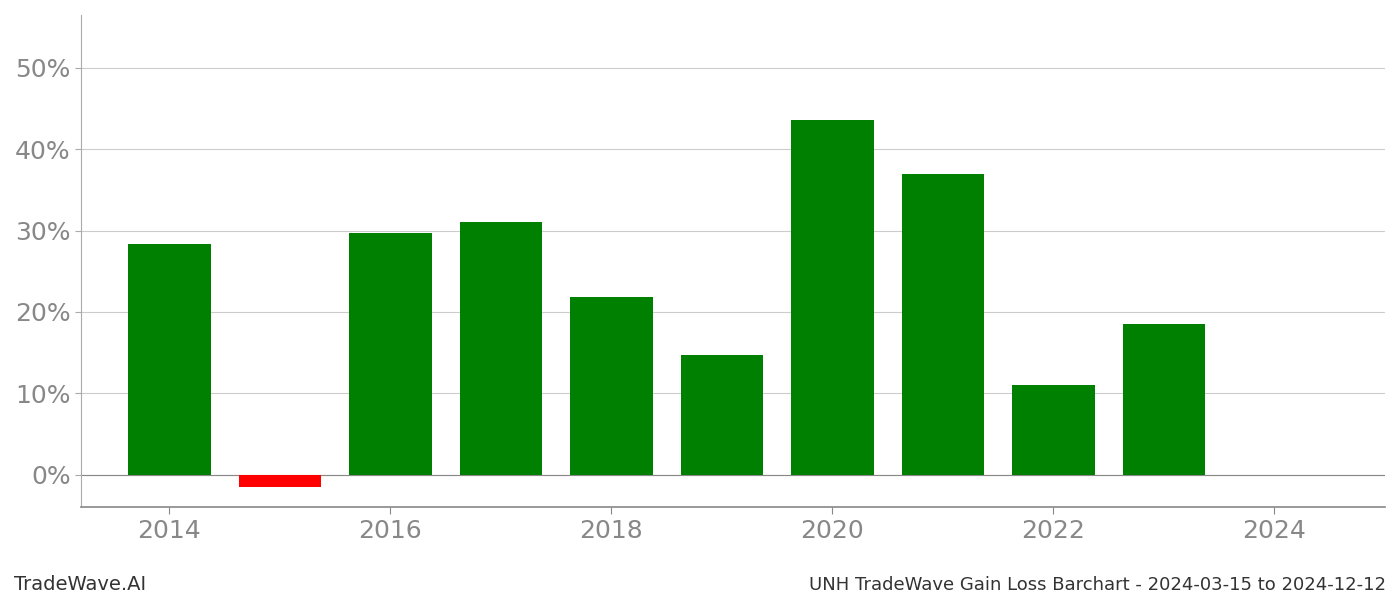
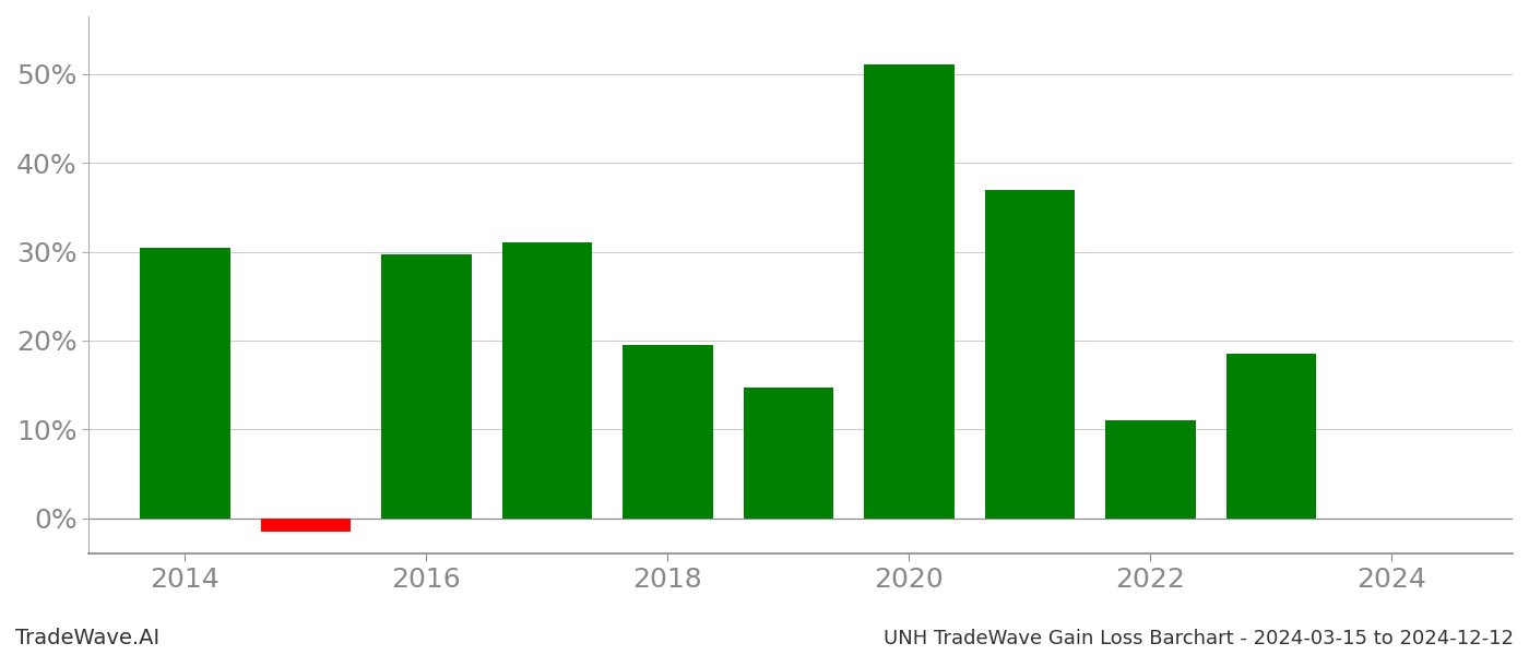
2014: 28.4% -> 30.5%
2018: 21.8% -> 19.5%
2020: 43.6% -> 51.1%
